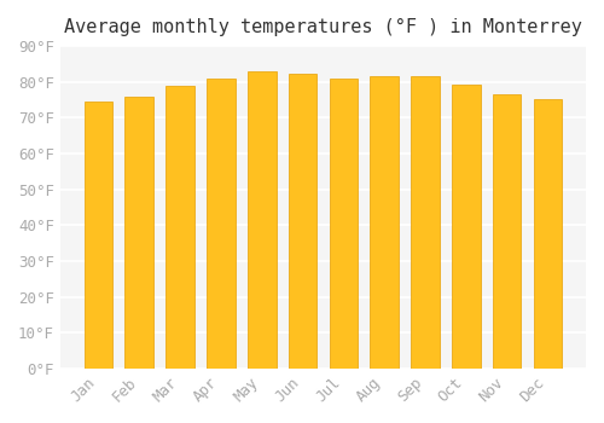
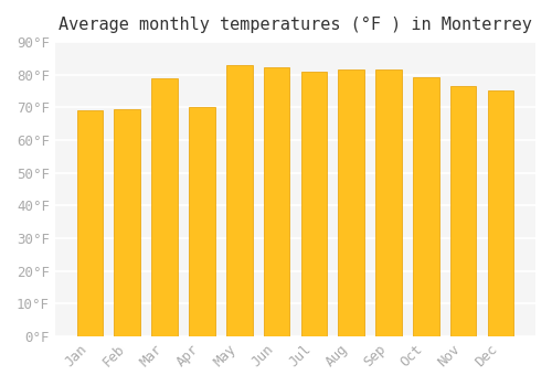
Jan: 74.5°F -> 69.0°F
Feb: 76.0°F -> 69.5°F
Apr: 81.0°F -> 70.0°F
